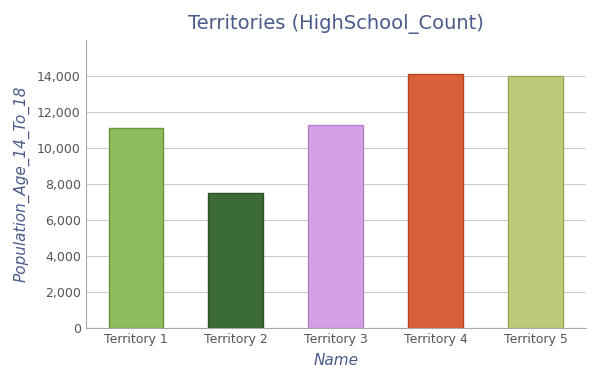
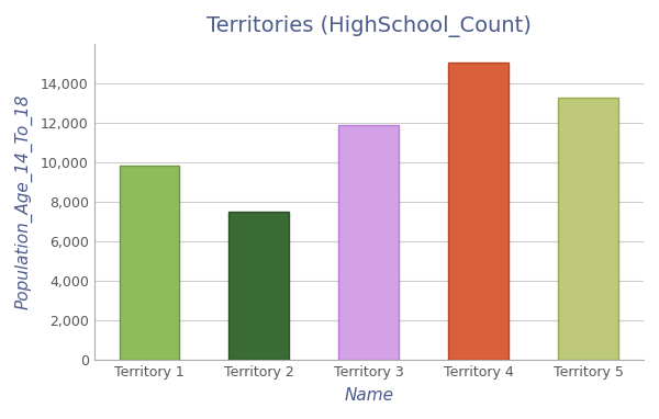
Territory 1: 11,100 -> 9,800
Territory 3: 11,300 -> 11,900
Territory 4: 14,100 -> 15,000
Territory 5: 14,000 -> 13,300
